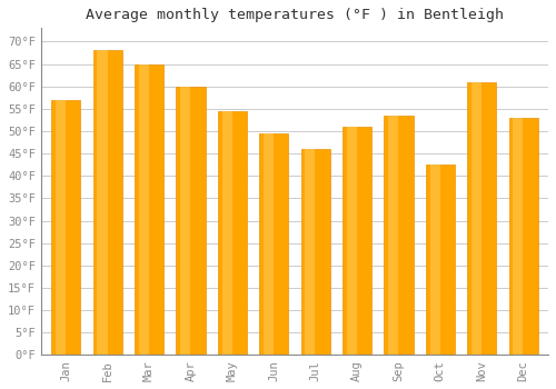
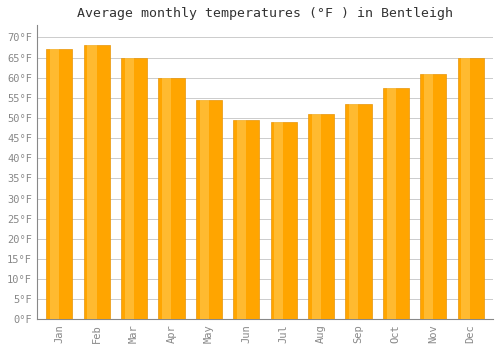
Jan: 57.0°F -> 67.0°F
Jul: 46.0°F -> 49.0°F
Oct: 42.5°F -> 57.5°F
Dec: 53.0°F -> 65.0°F
